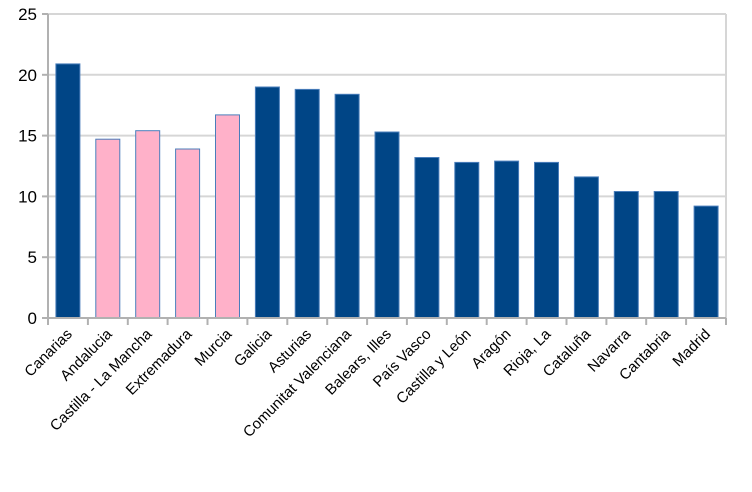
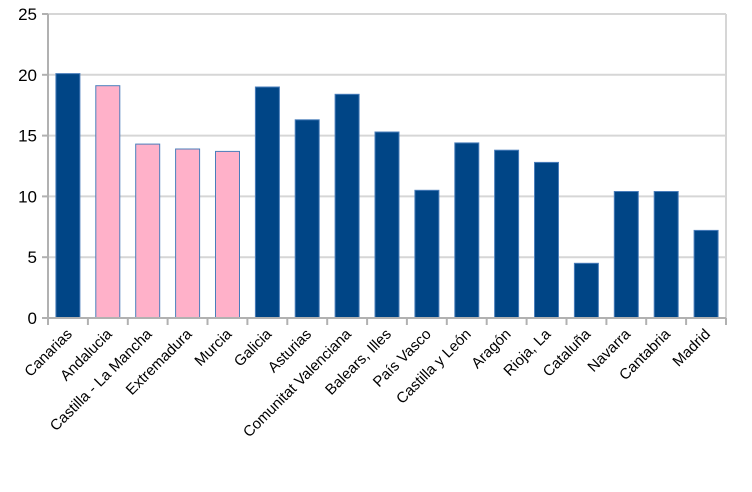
Canarias: 20.9 -> 20.1
Andalucia: 14.7 -> 19.1
Castilla - La Mancha: 15.4 -> 14.3
Murcia: 16.7 -> 13.7
Asturias: 18.8 -> 16.3
País Vasco: 13.2 -> 10.5
Castilla y León: 12.8 -> 14.4
Aragón: 12.9 -> 13.8
Cataluña: 11.6 -> 4.5
Madrid: 9.2 -> 7.2
